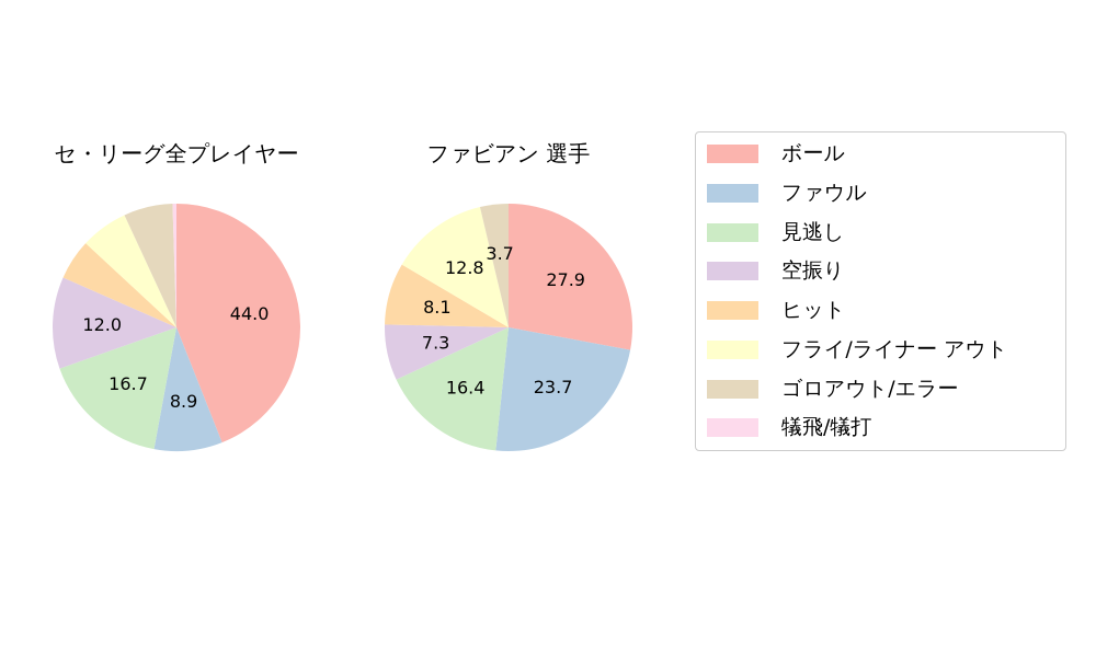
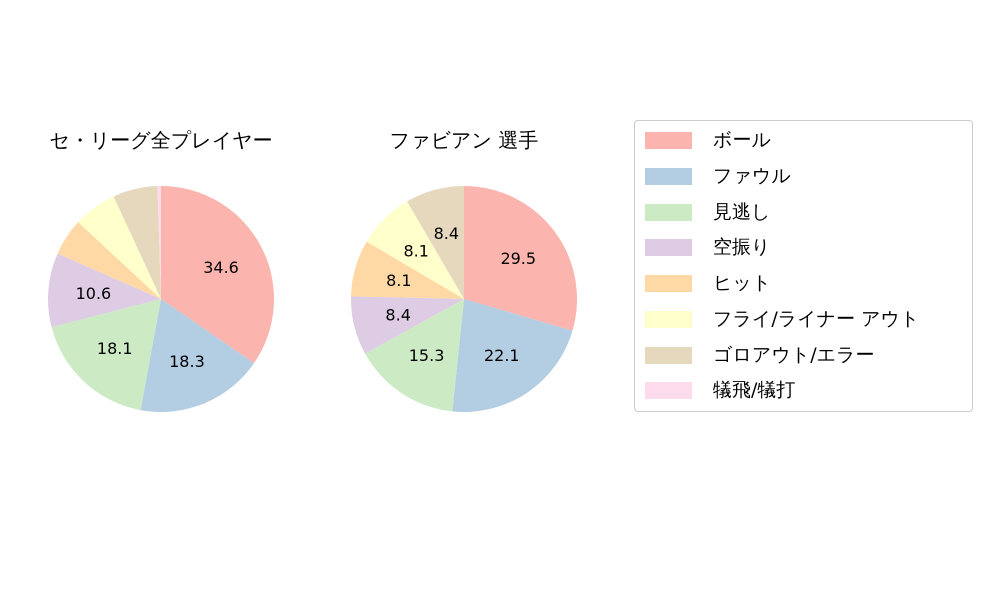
セ・リーグ全プレイヤー/ボール: 44.0 -> 34.6
セ・リーグ全プレイヤー/ファウル: 8.9 -> 18.3
セ・リーグ全プレイヤー/見逃し: 16.7 -> 18.1
セ・リーグ全プレイヤー/空振り: 12.0 -> 10.6
ファビアン 選手/ボール: 27.9 -> 29.5
ファビアン 選手/ファウル: 23.7 -> 22.1
ファビアン 選手/見逃し: 16.4 -> 15.3
ファビアン 選手/空振り: 7.3 -> 8.4
ファビアン 選手/フライ/ライナー アウト: 12.8 -> 8.1
ファビアン 選手/ゴロアウト/エラー: 3.7 -> 8.4
